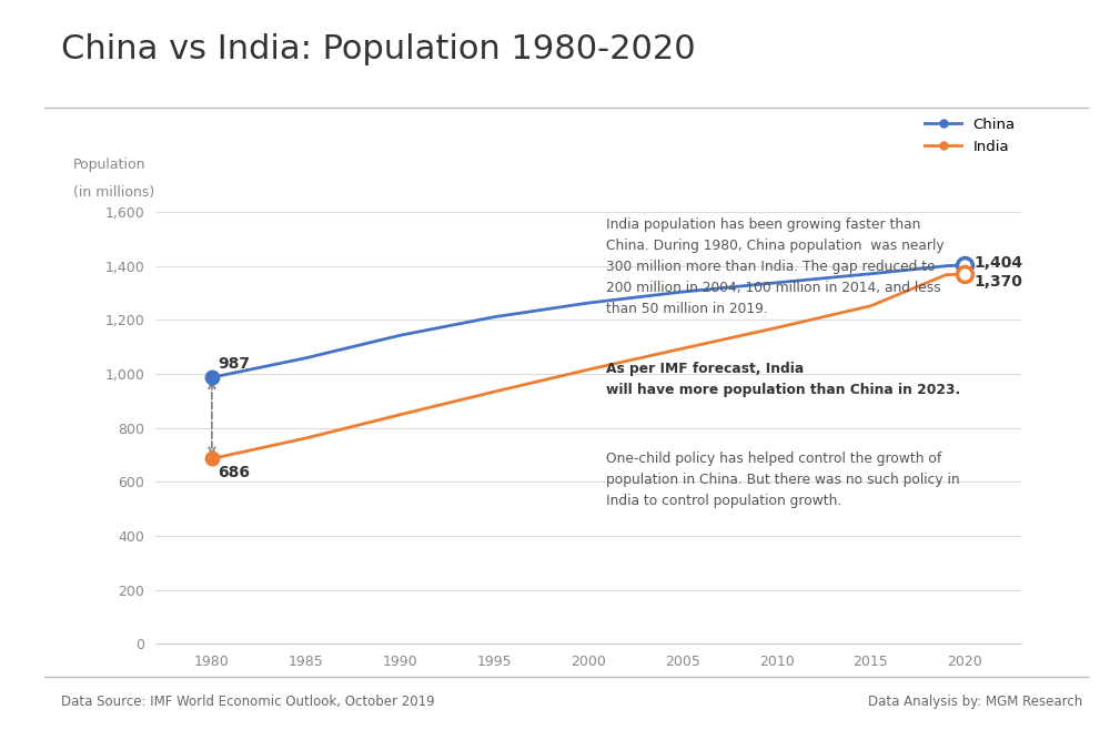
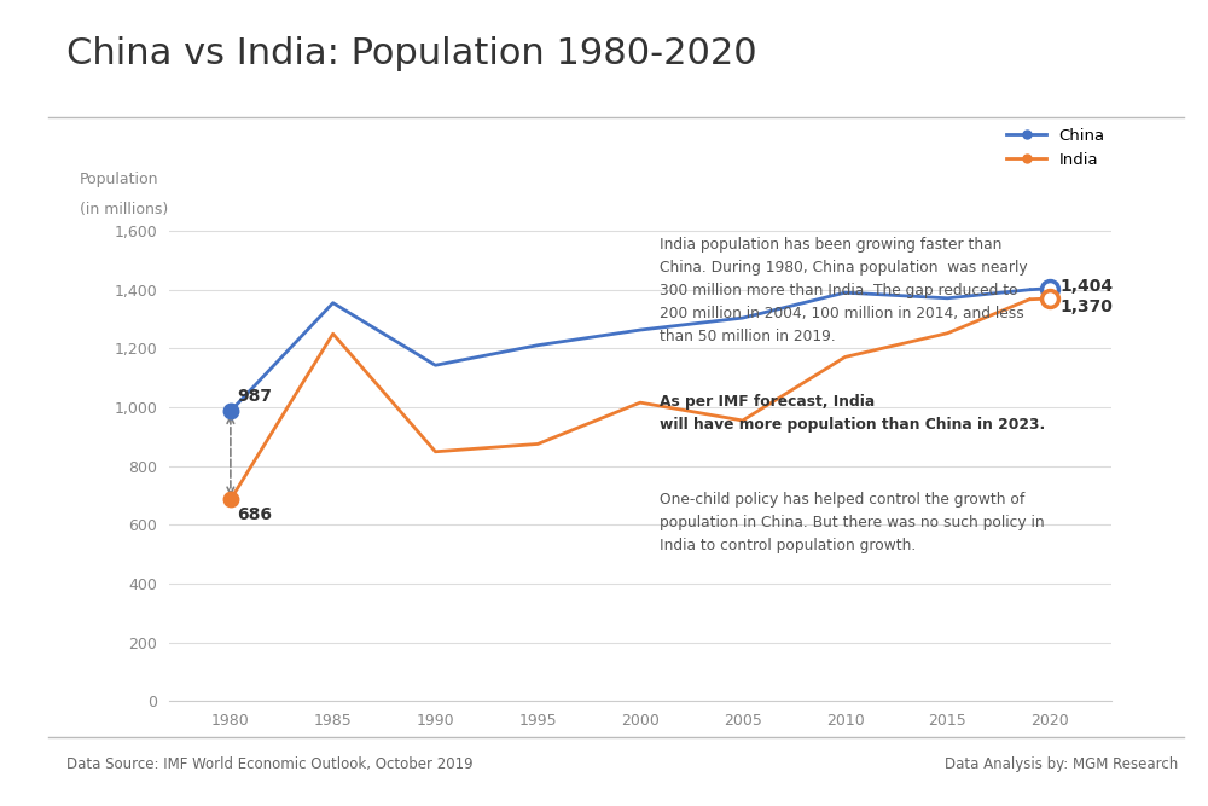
China/1985: 1,059 -> 1,355
India/1985: 762 -> 1,250
India/1995: 934 -> 875
India/2005: 1,094 -> 955
China/2010: 1,338 -> 1,390
